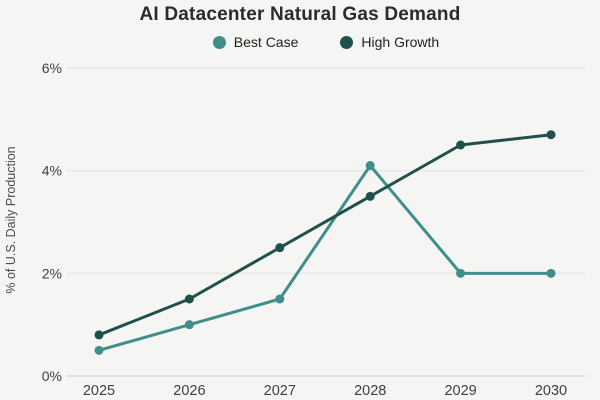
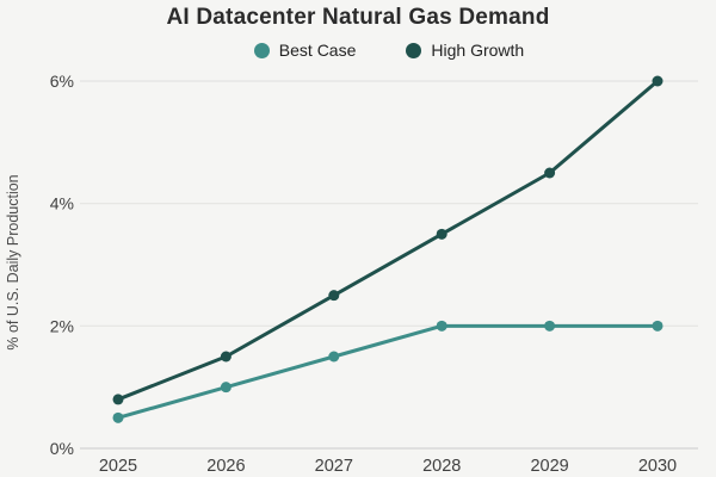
Best Case/2028: 4.1% -> 2.0%
High Growth/2030: 4.7% -> 6.0%
